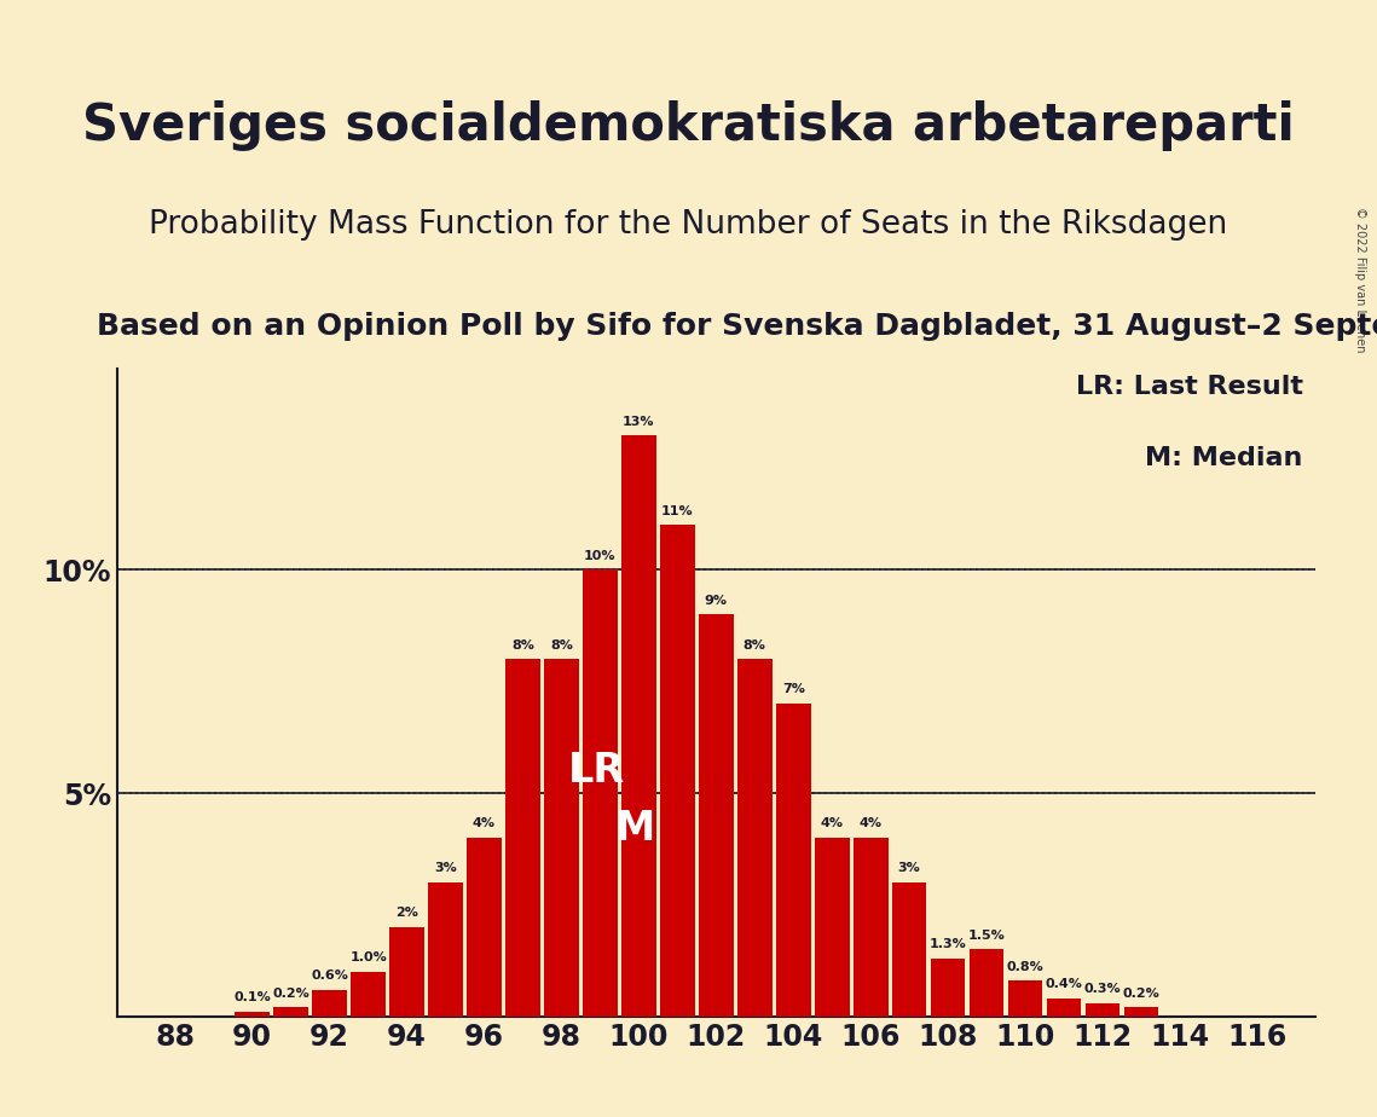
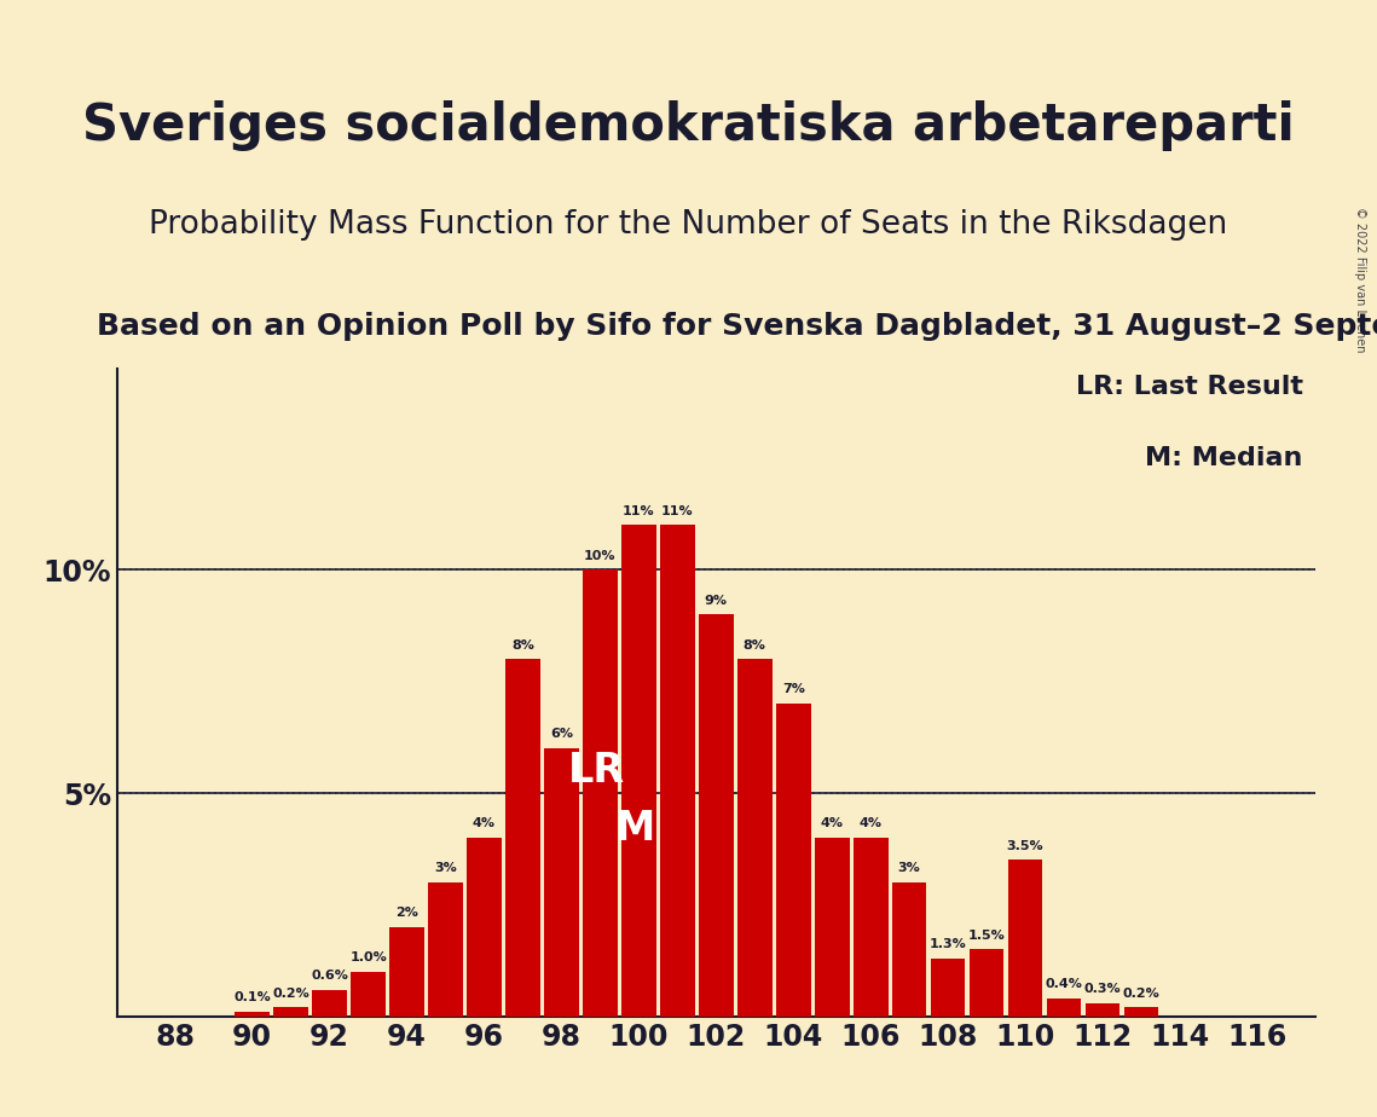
98: 8% -> 6%
100: 13% -> 11%
110: 0.8% -> 3.5%
